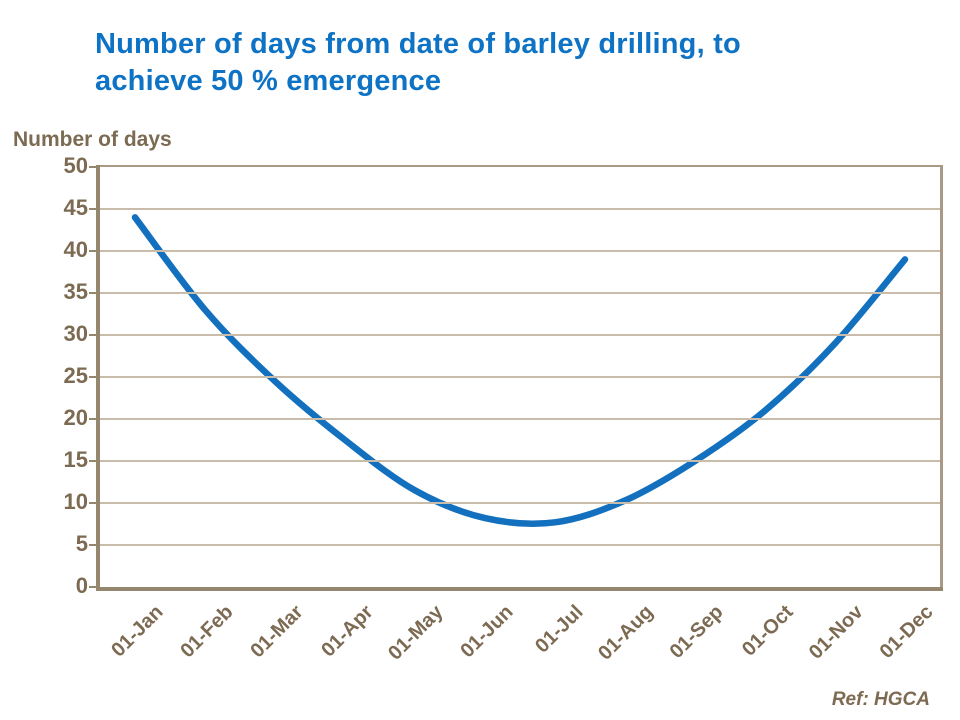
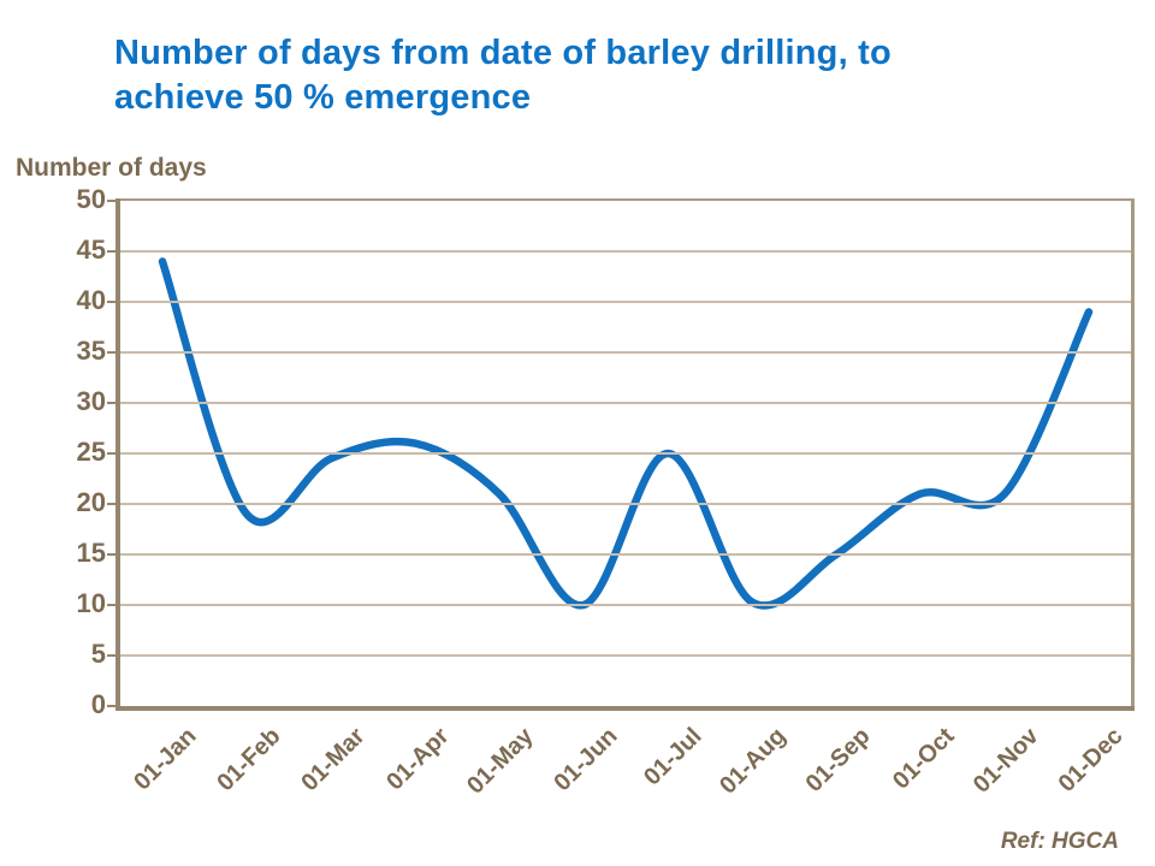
01-Feb: 33 -> 19
01-Apr: 18 -> 26
01-May: 12 -> 21
01-Jun: 8 -> 10
01-Jul: 8 -> 25
01-Nov: 29 -> 21
